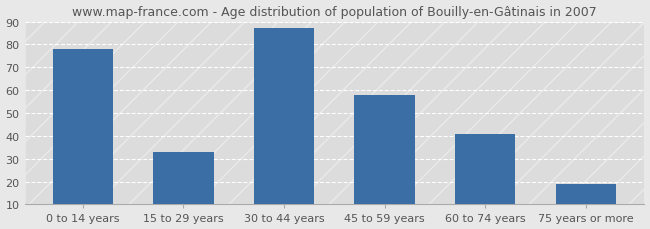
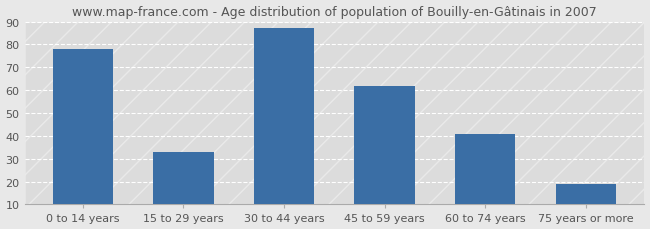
45 to 59 years: 58 -> 62
